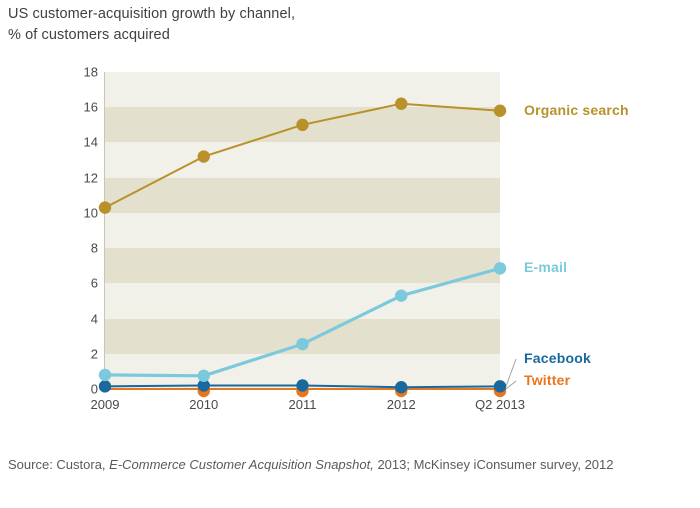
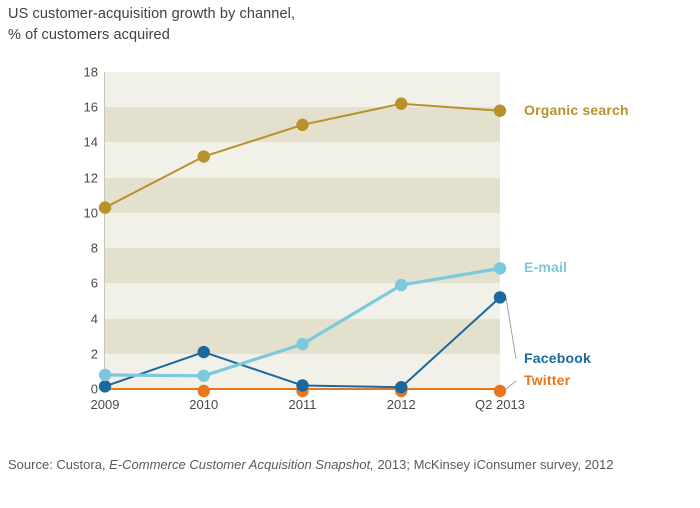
Facebook/2010: 0.2 -> 2.1
E-mail/2012: 5.3 -> 5.9
Facebook/Q2 2013: 0.1 -> 5.2
